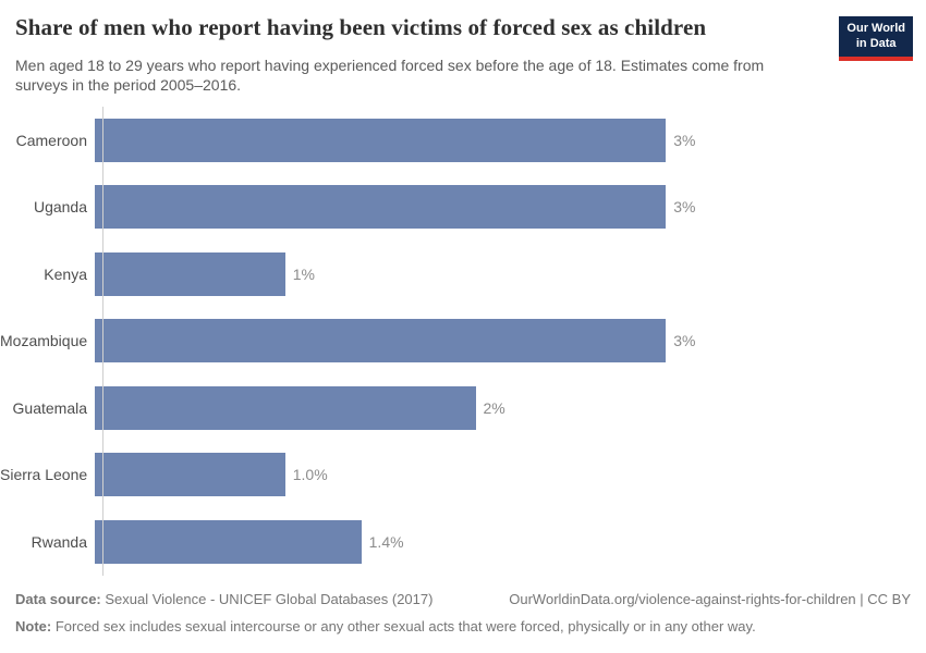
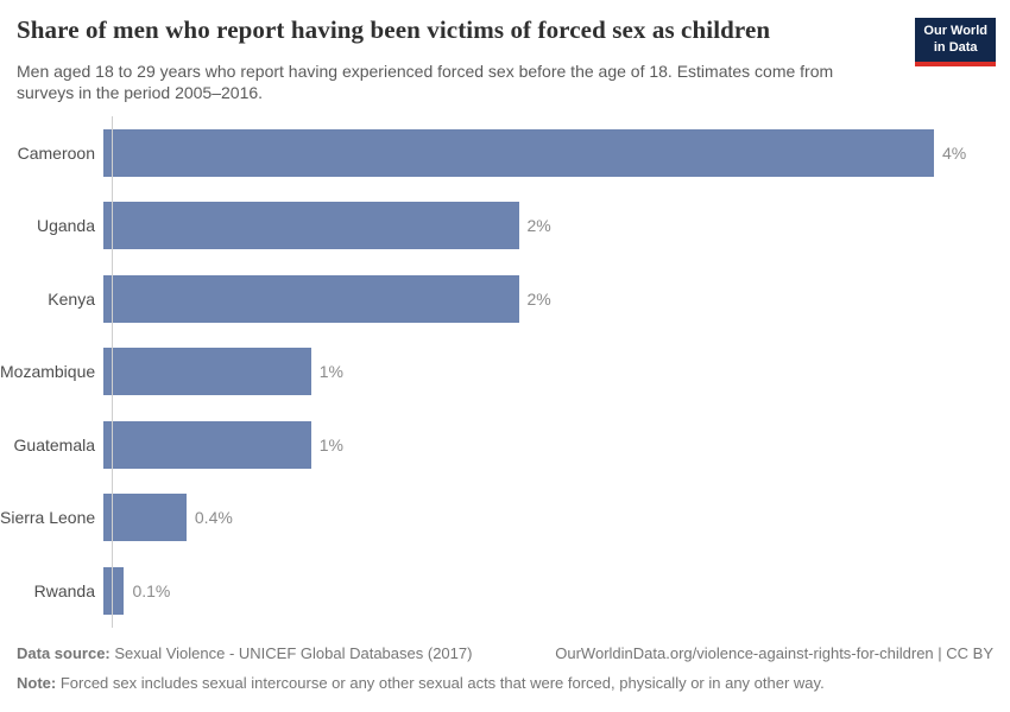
Cameroon: 3% -> 4%
Uganda: 3% -> 2%
Kenya: 1% -> 2%
Mozambique: 3% -> 1%
Guatemala: 2% -> 1%
Sierra Leone: 1.0% -> 0.4%
Rwanda: 1.4% -> 0.1%
